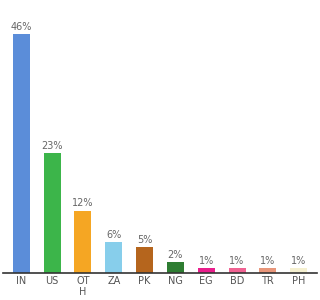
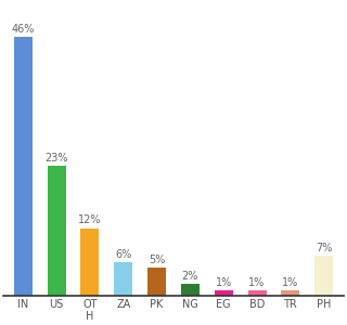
PH: 1% -> 7%
